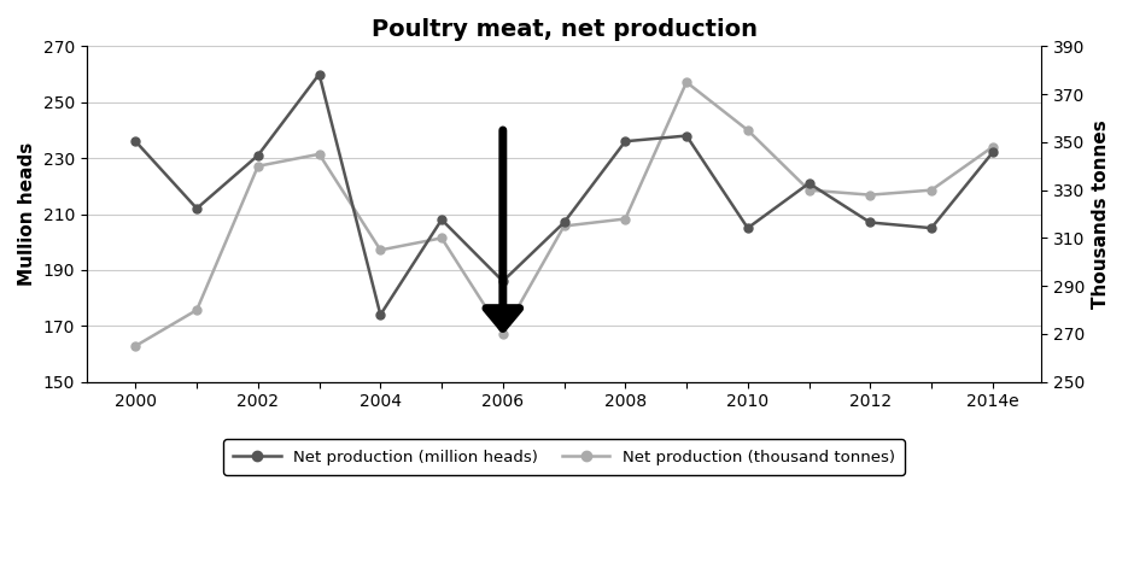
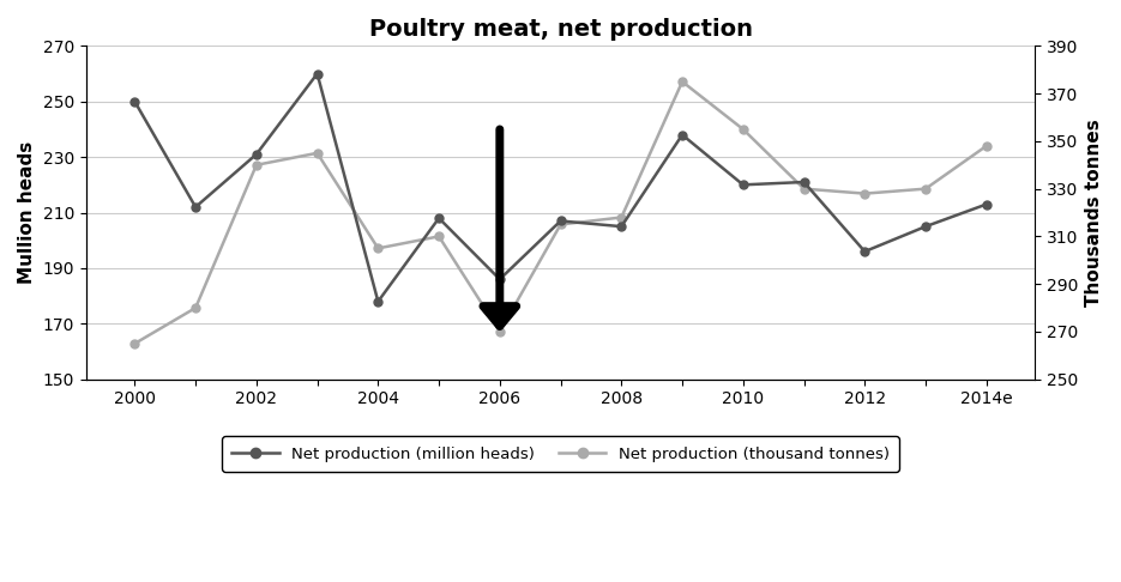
Net production (million heads)/2000: 236 -> 250
Net production (million heads)/2004: 174 -> 178
Net production (million heads)/2008: 236 -> 205
Net production (million heads)/2010: 205 -> 220
Net production (million heads)/2012: 207 -> 196
Net production (million heads)/2014e: 232 -> 213
